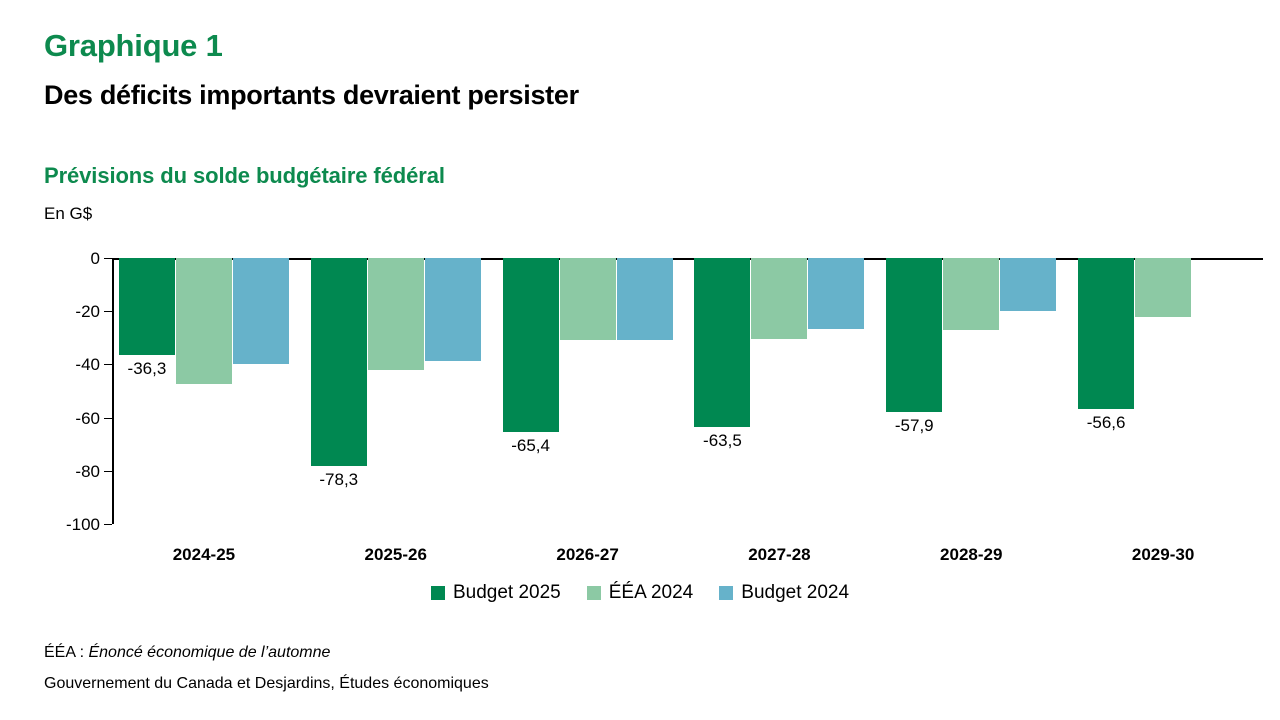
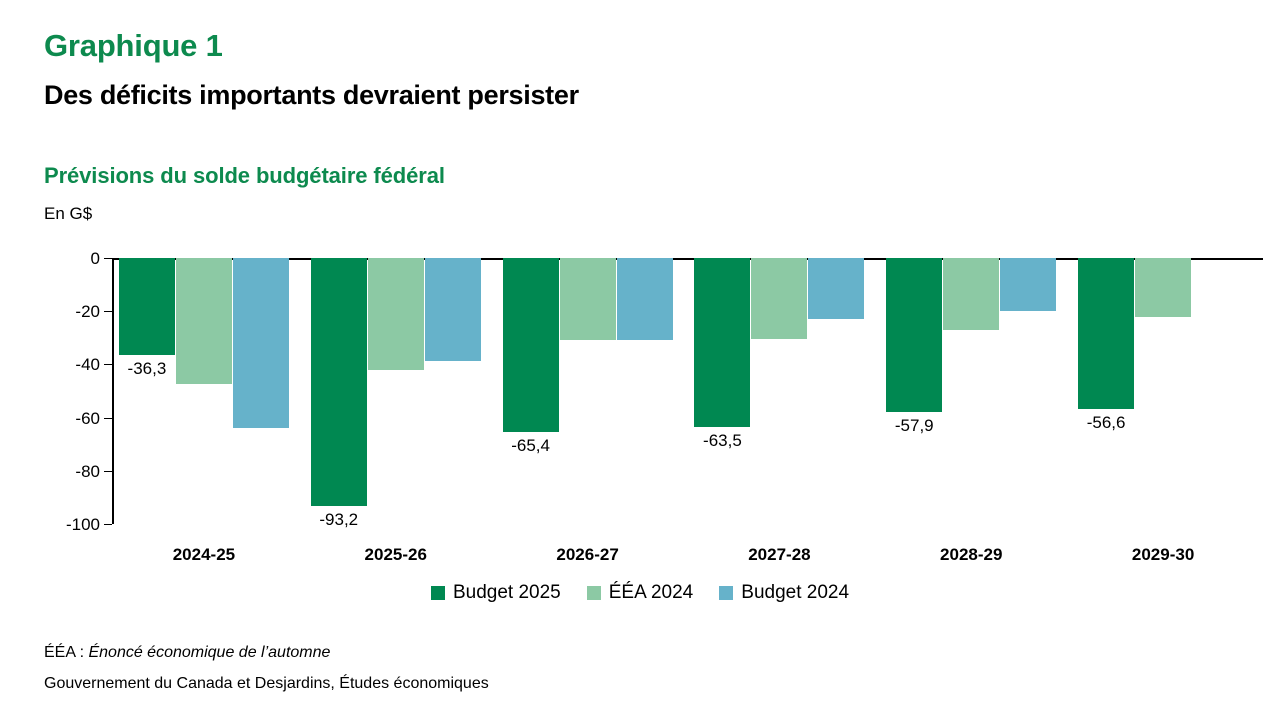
Budget 2024/2024-25: -40 -> -64
Budget 2025/2025-26: -78,3 -> -93,2
Budget 2024/2027-28: -27 -> -23
